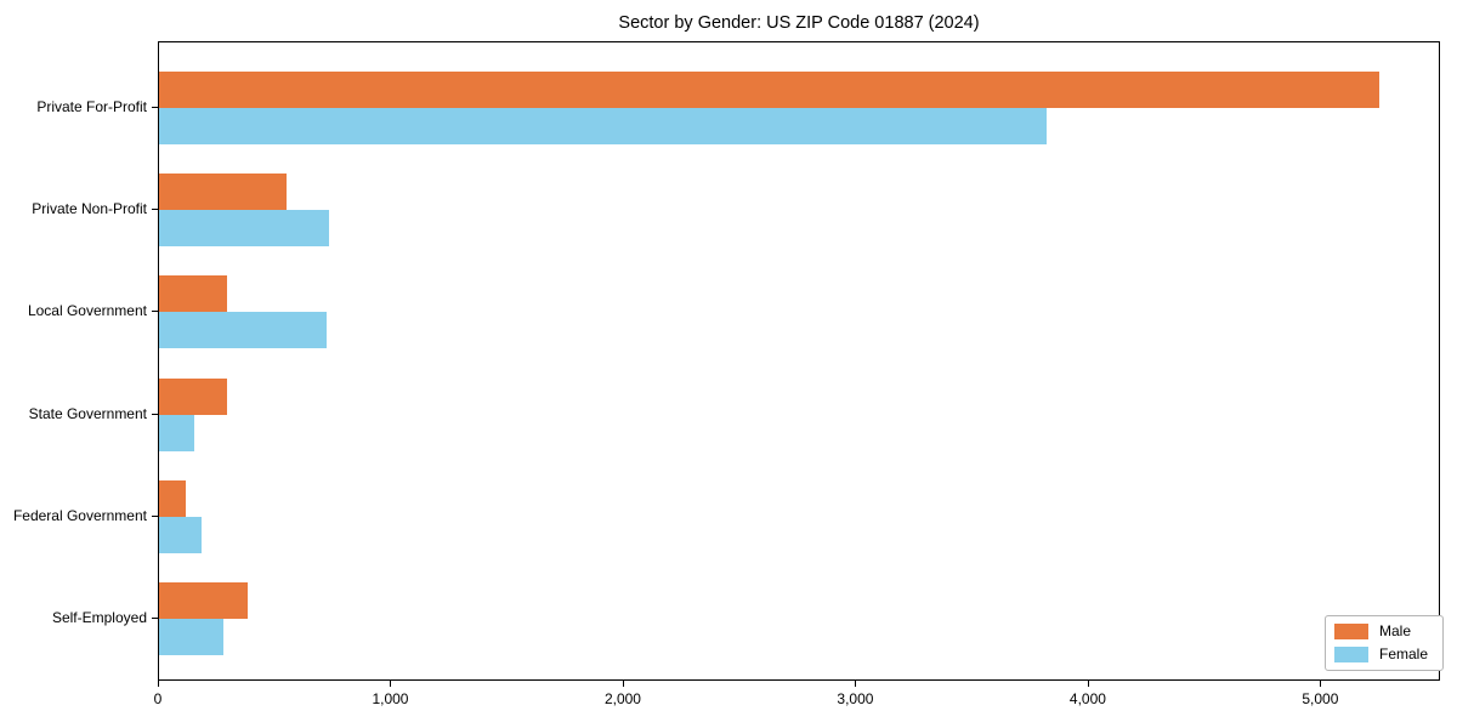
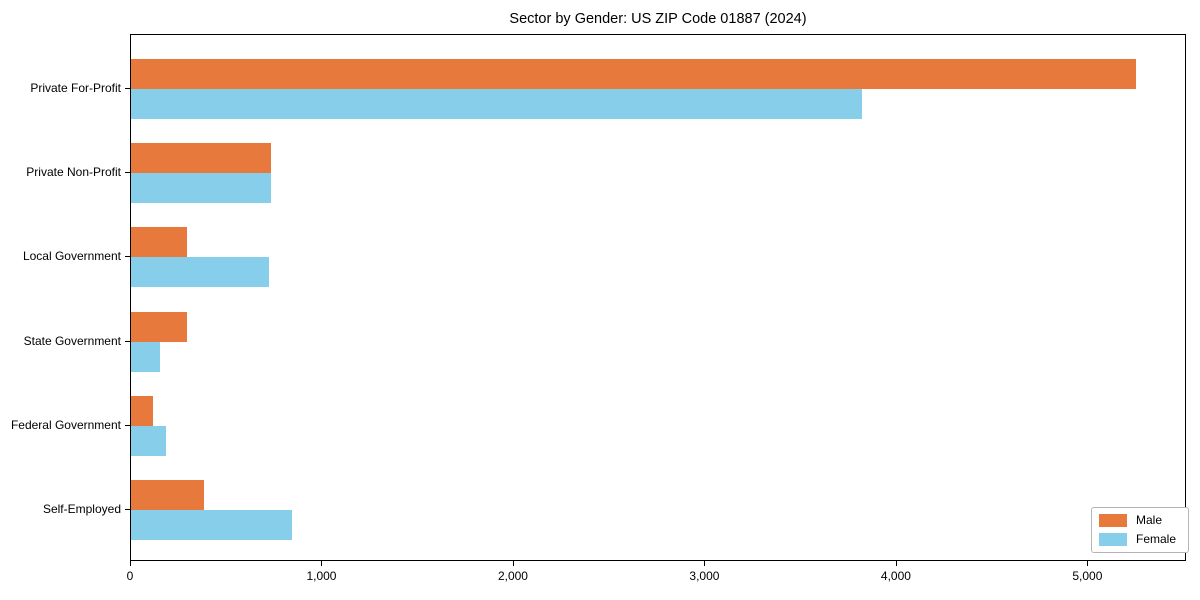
Male/Private Non-Profit: 550 -> 730
Female/Self-Employed: 280 -> 840
